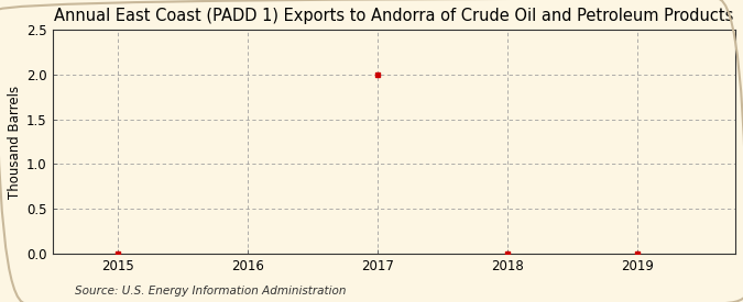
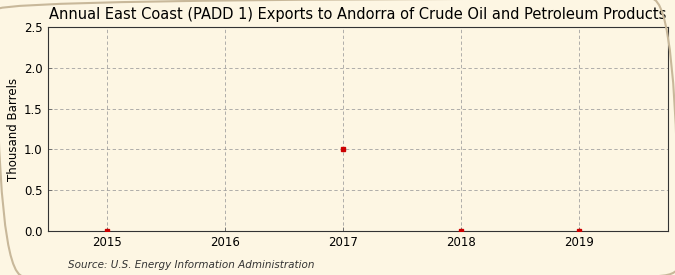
2017: 2 -> 1
